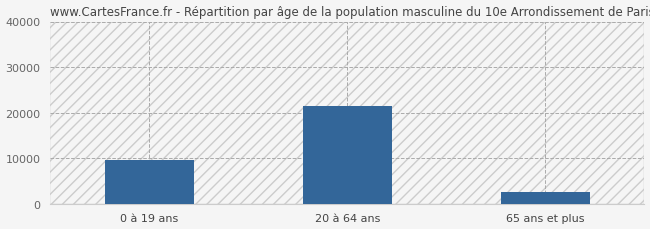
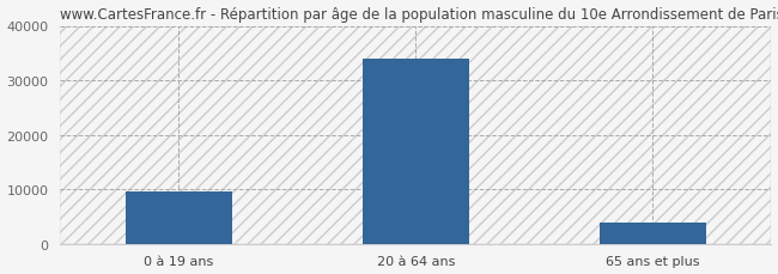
20 à 64 ans: 21500 -> 34000
65 ans et plus: 2500 -> 4000
